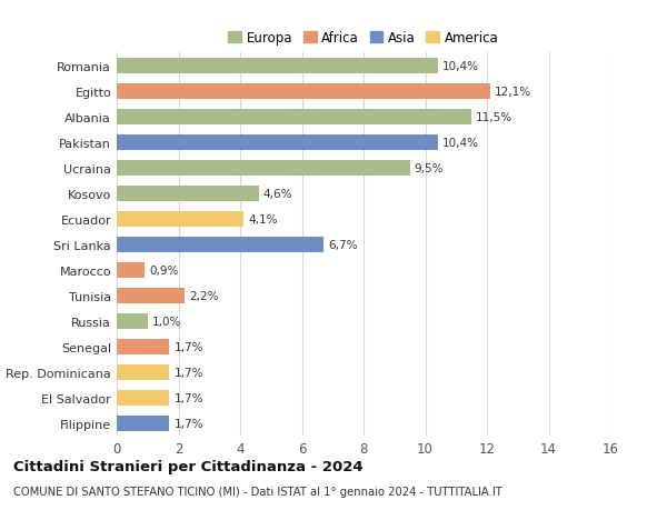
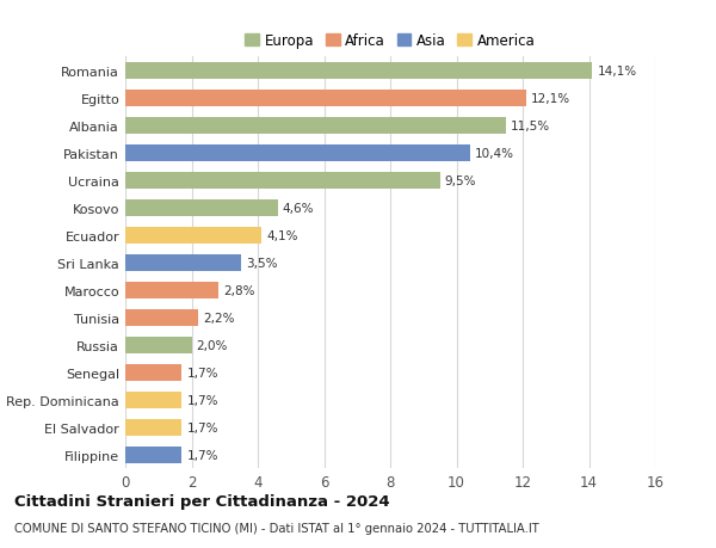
Romania: 10,4% -> 14,1%
Sri Lanka: 6,7% -> 3,5%
Marocco: 0,9% -> 2,8%
Russia: 1,0% -> 2,0%
